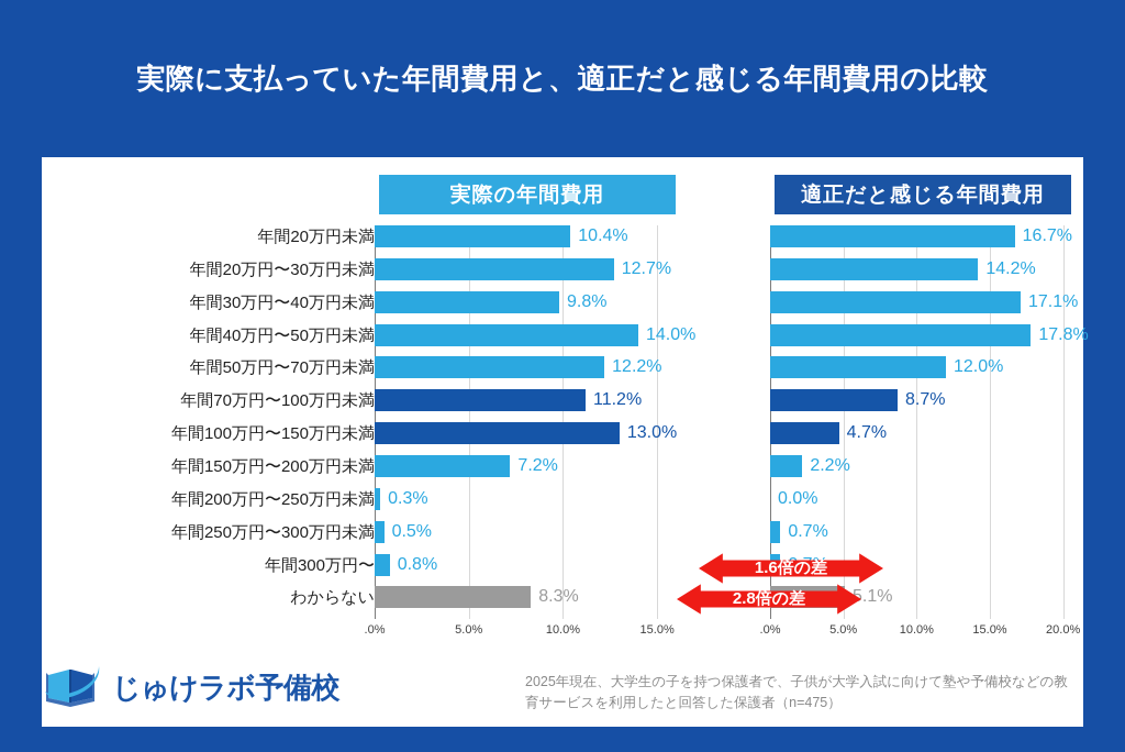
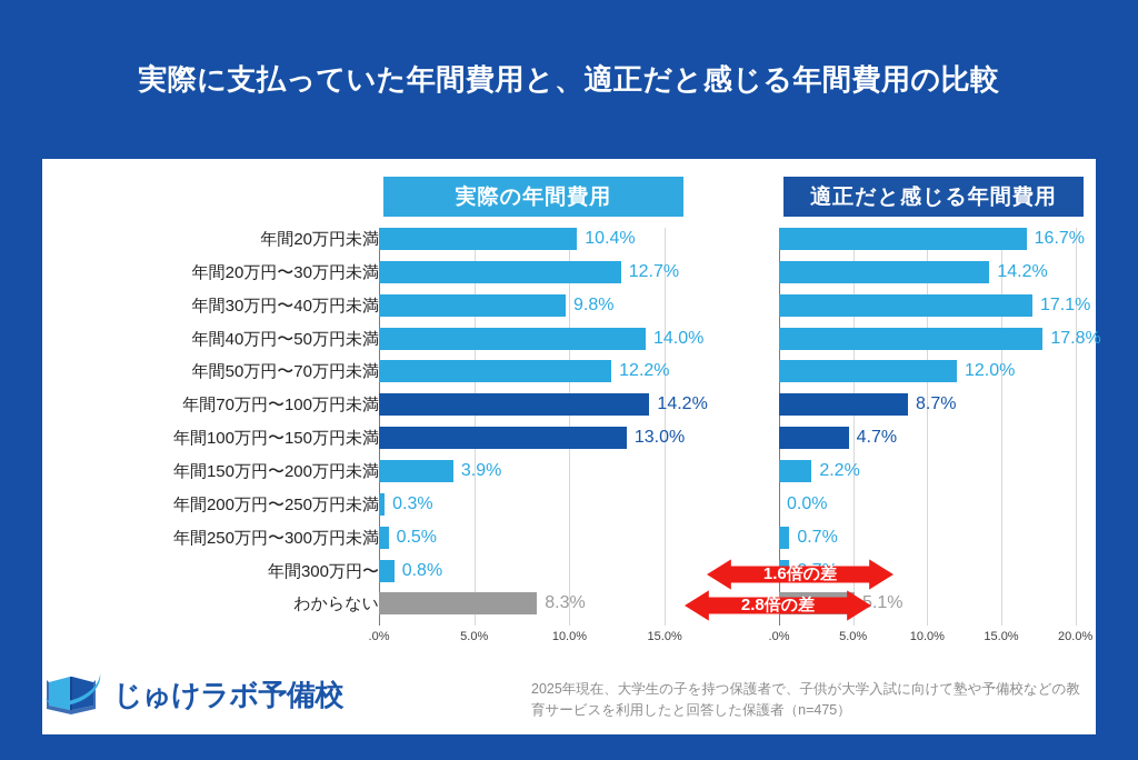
実際の年間費用/年間70万円〜100万円未満: 11.2% -> 14.2%
実際の年間費用/年間150万円〜200万円未満: 7.2% -> 3.9%
